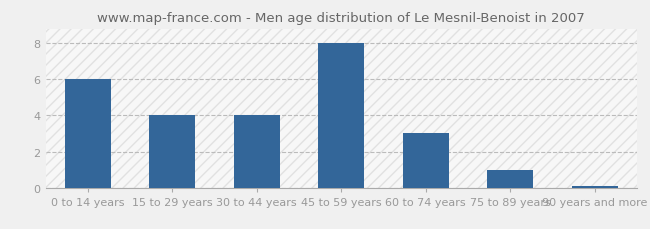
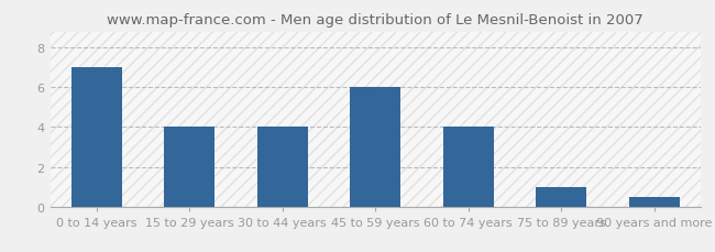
0 to 14 years: 6.0 -> 7.0
45 to 59 years: 8.0 -> 6.0
60 to 74 years: 3.0 -> 4.0
90 years and more: 0.1 -> 0.5
